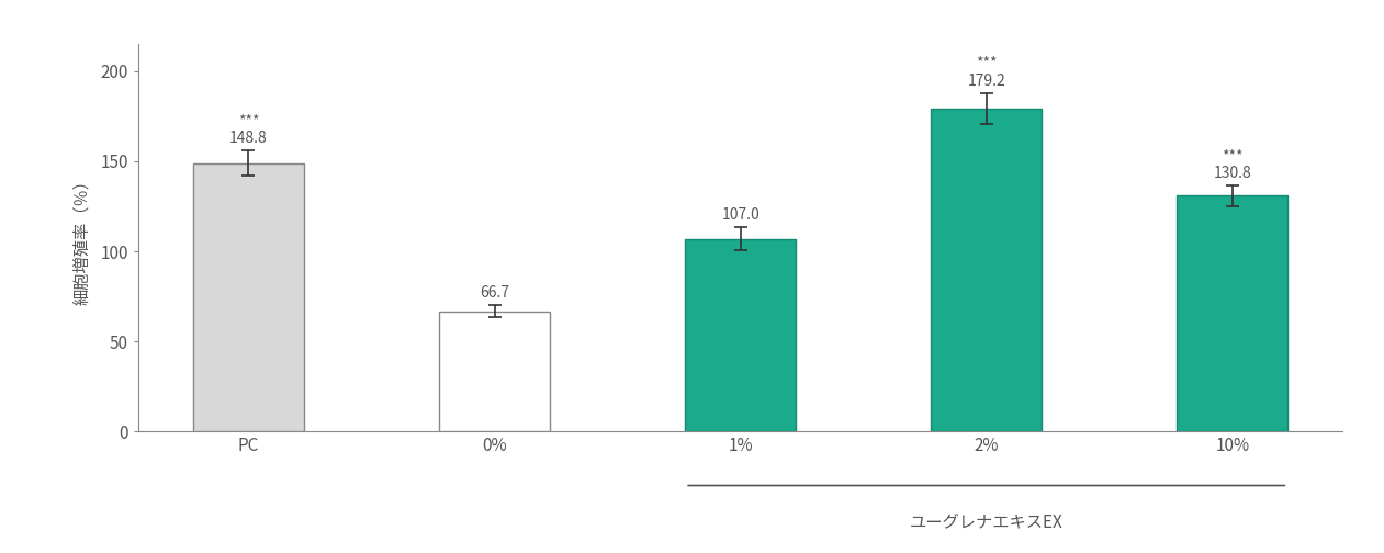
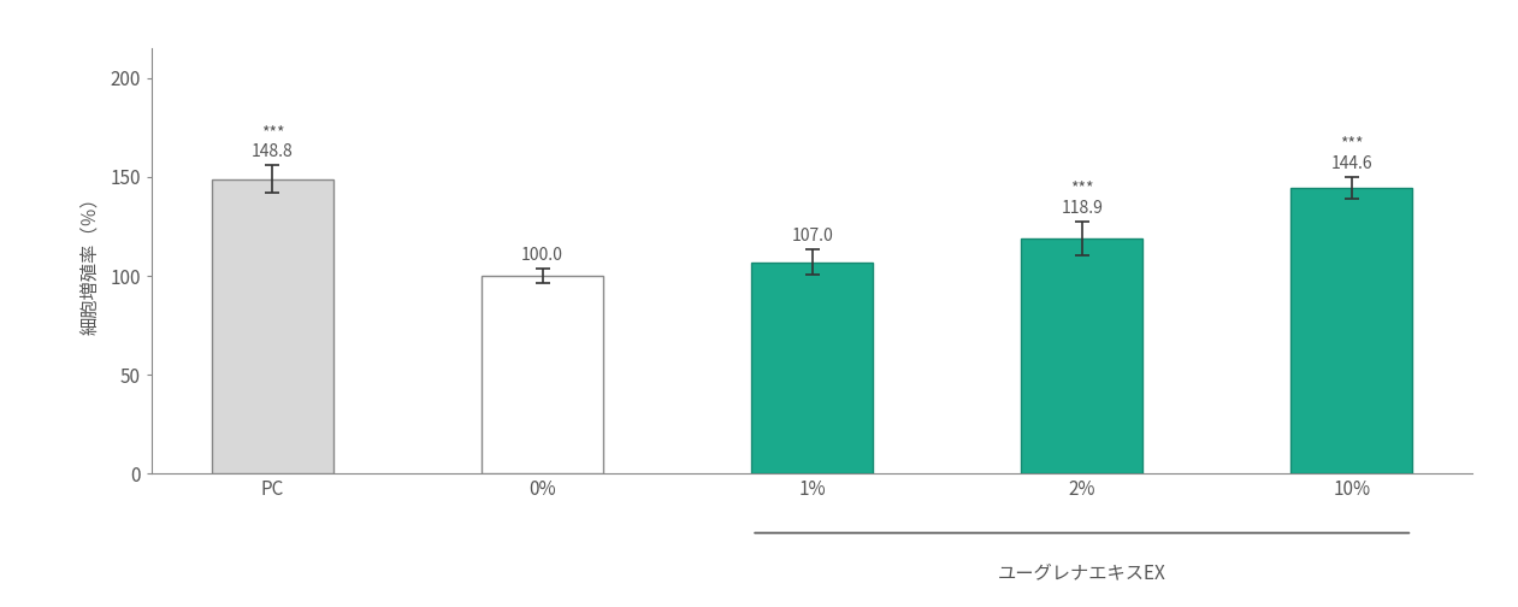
0%: 66.7 -> 100.0
2%: 179.2 -> 118.9
10%: 130.8 -> 144.6
